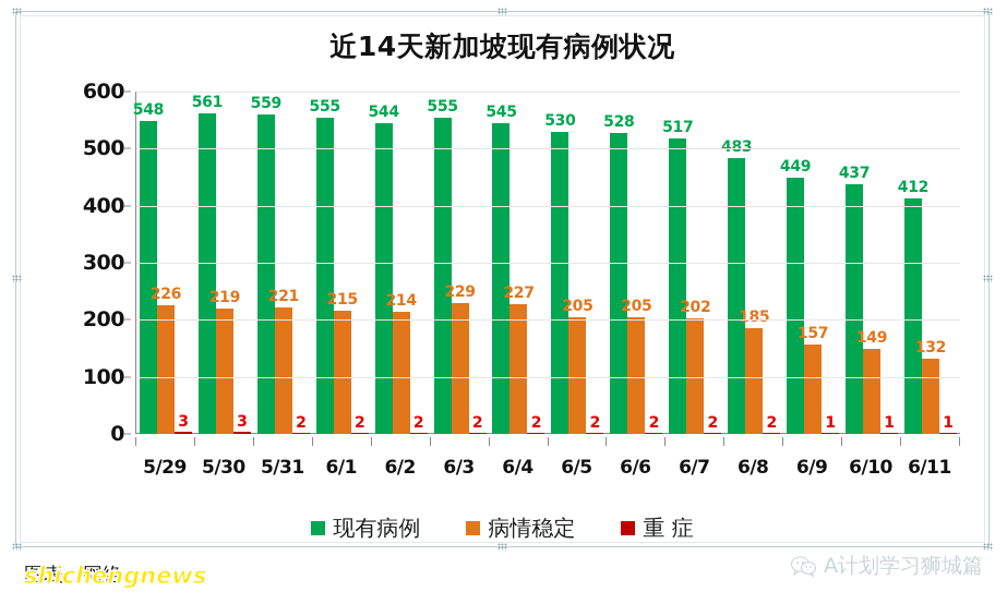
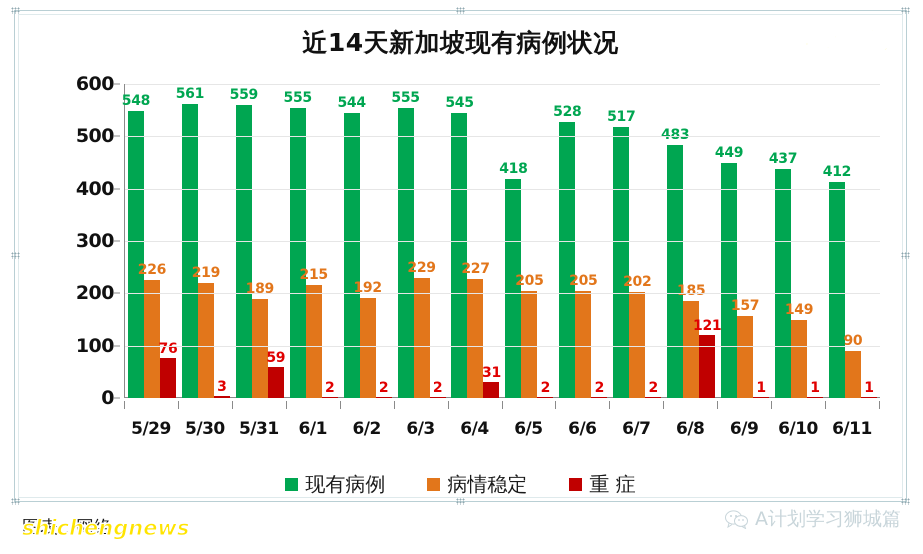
重 症/5/29: 3 -> 76
病情稳定/5/31: 221 -> 189
重 症/5/31: 2 -> 59
病情稳定/6/2: 214 -> 192
重 症/6/4: 2 -> 31
现有病例/6/5: 530 -> 418
重 症/6/8: 2 -> 121
病情稳定/6/11: 132 -> 90
